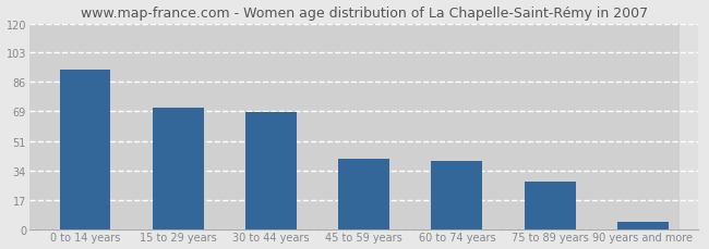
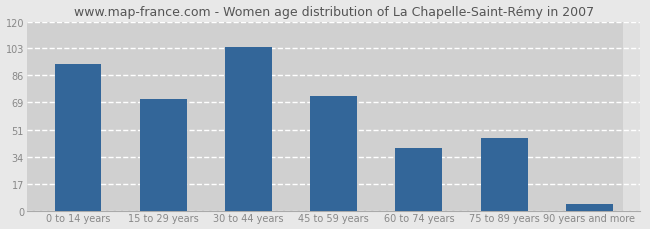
30 to 44 years: 68 -> 104
45 to 59 years: 41 -> 73
75 to 89 years: 28 -> 46
